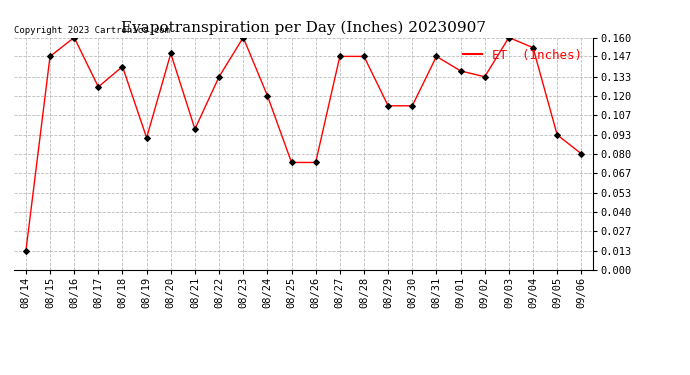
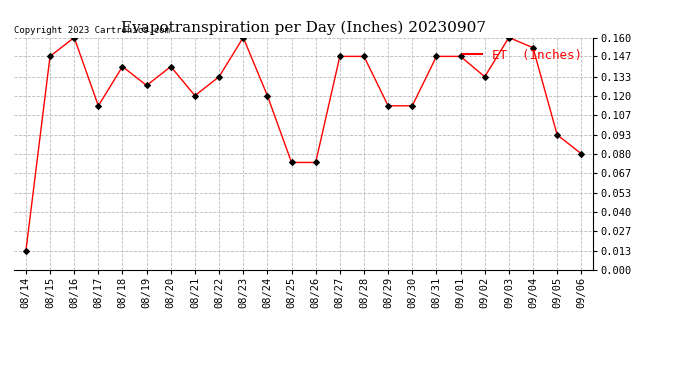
08/17: 0.126 -> 0.113
08/19: 0.091 -> 0.127
08/20: 0.149 -> 0.140
08/21: 0.097 -> 0.120
09/01: 0.137 -> 0.147
